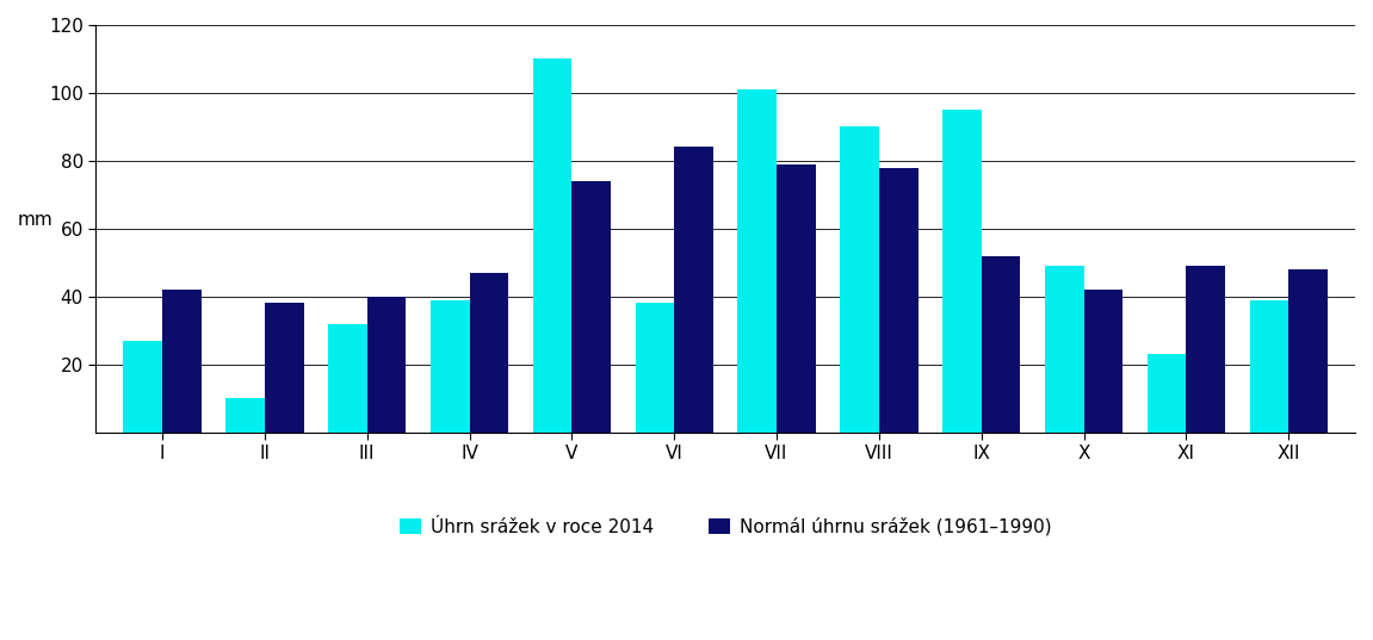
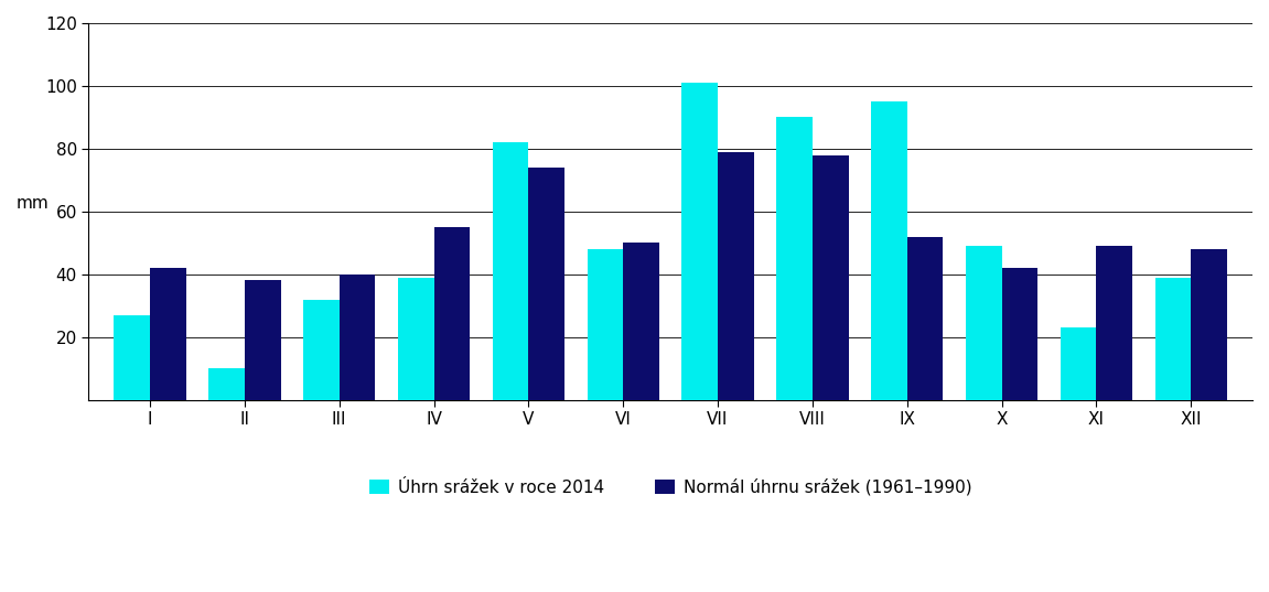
Normál úhrnu srážek (1961–1990)/IV: 47 -> 55
Úhrn srážek v roce 2014/V: 110 -> 82
Úhrn srážek v roce 2014/VI: 38 -> 48
Normál úhrnu srážek (1961–1990)/VI: 84 -> 50
